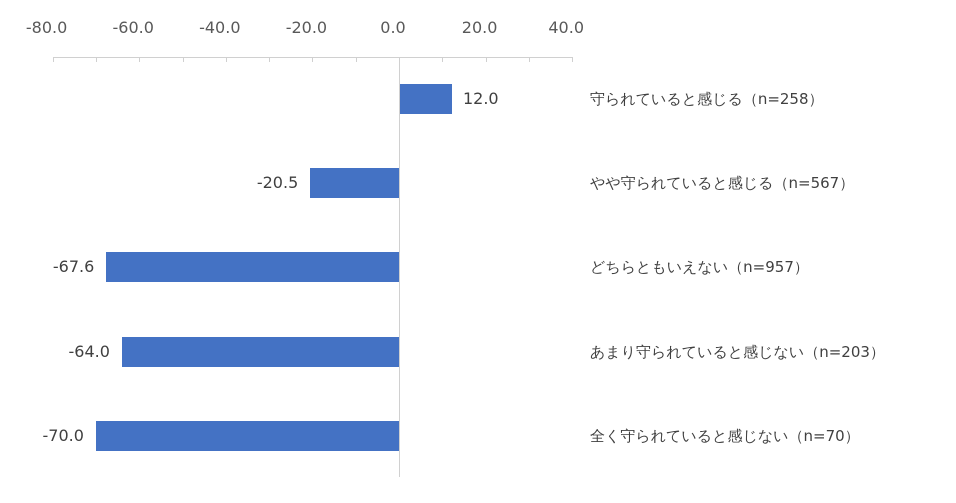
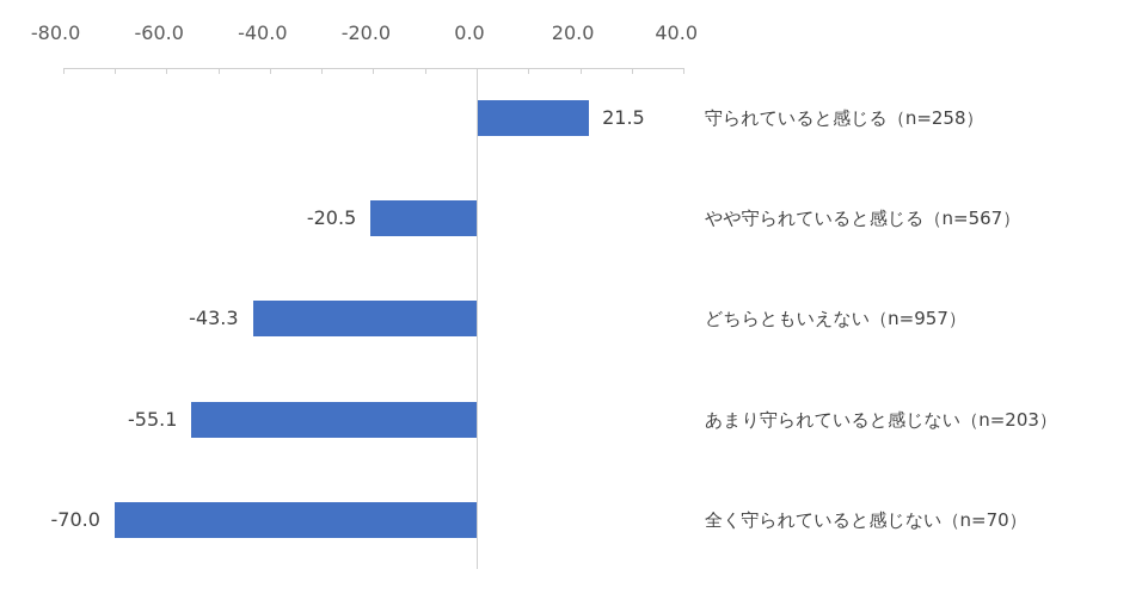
守られていると感じる（n=258）: 12.0 -> 21.5
どちらともいえない（n=957）: -67.6 -> -43.3
あまり守られていると感じない（n=203）: -64.0 -> -55.1
